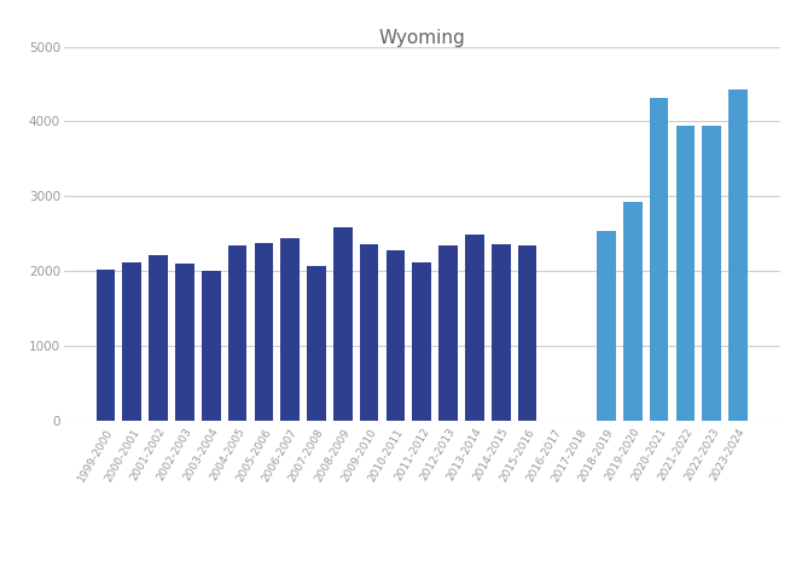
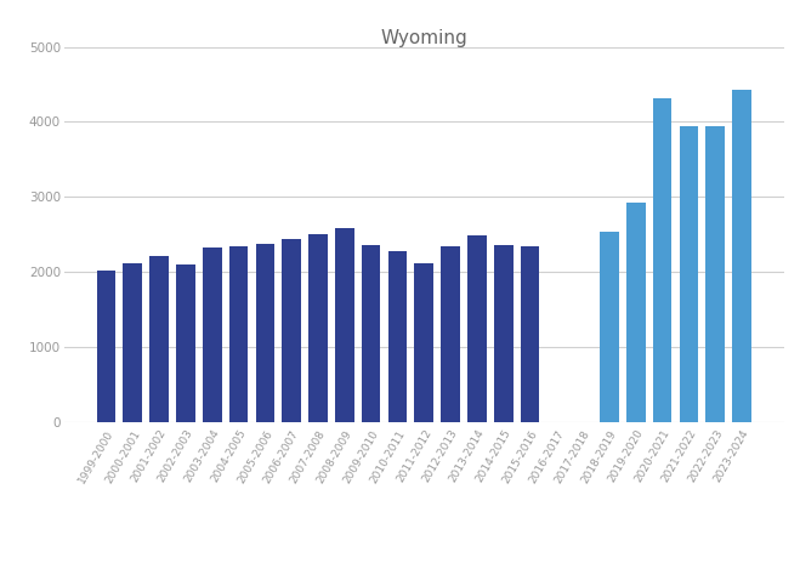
2003-2004: 2000 -> 2320
2007-2008: 2060 -> 2510
